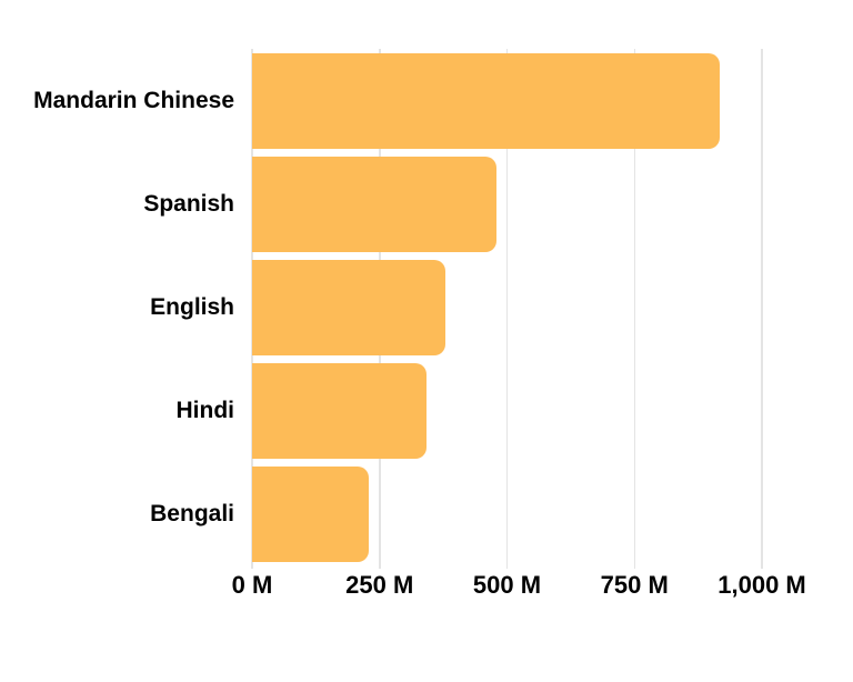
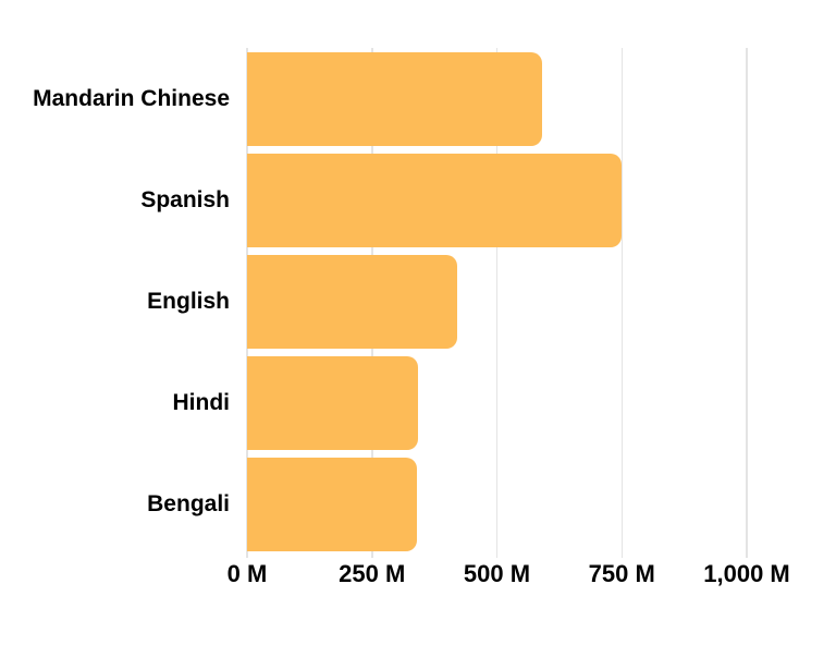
Mandarin Chinese: 920M -> 590M
Spanish: 480M -> 750M
English: 380M -> 420M
Bengali: 230M -> 340M
